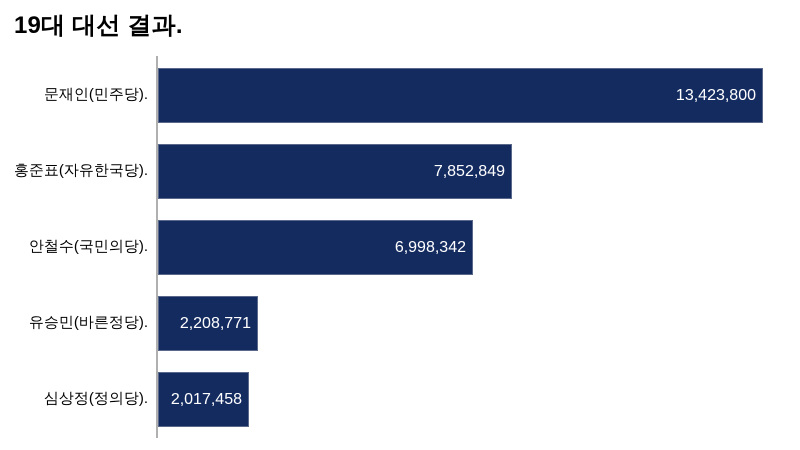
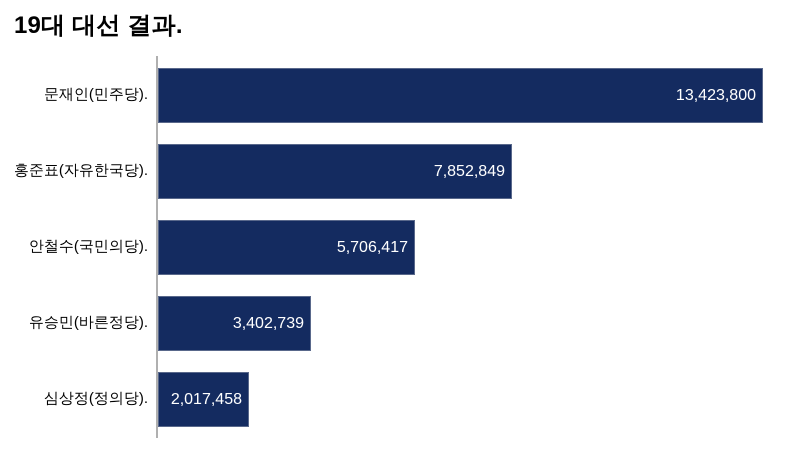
안철수(국민의당).: 6,998,342 -> 5,706,417
유승민(바른정당).: 2,208,771 -> 3,402,739
